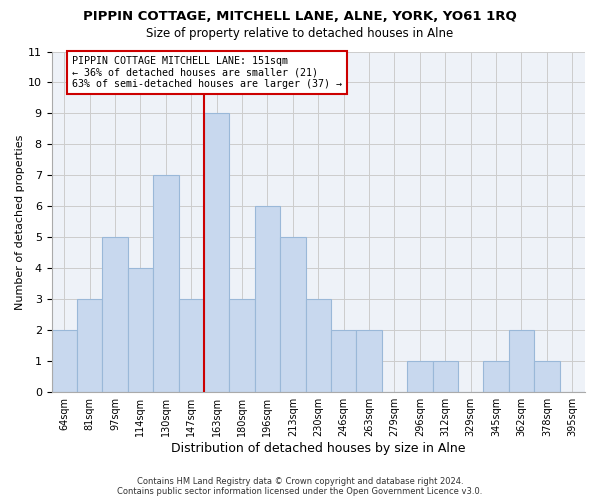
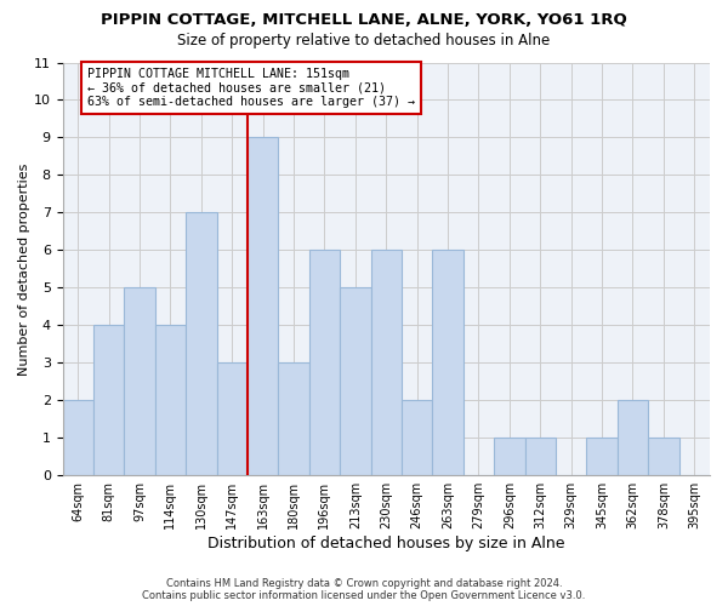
81sqm: 3 -> 4
230sqm: 3 -> 6
263sqm: 2 -> 6
